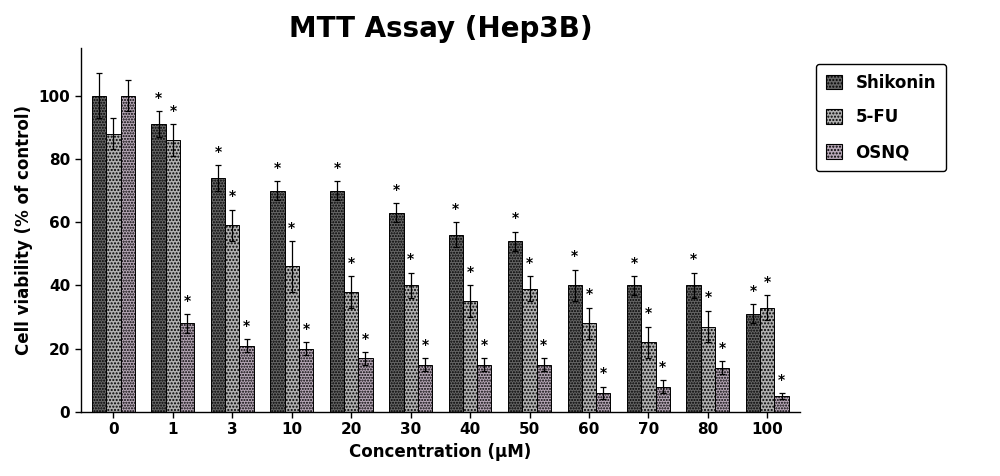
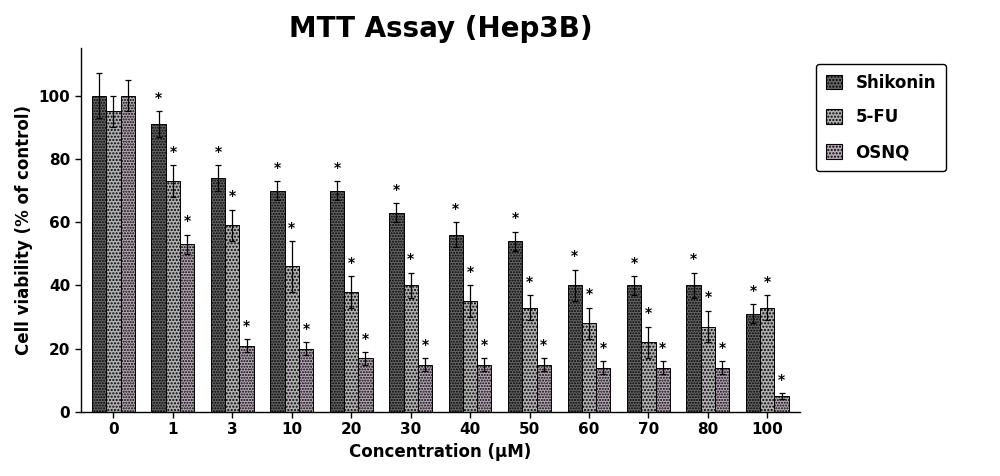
5-FU/0: 88 -> 95
5-FU/1: 86 -> 73
OSNQ/1: 28 -> 53
5-FU/50: 39 -> 33
OSNQ/60: 6 -> 14
OSNQ/70: 8 -> 14
